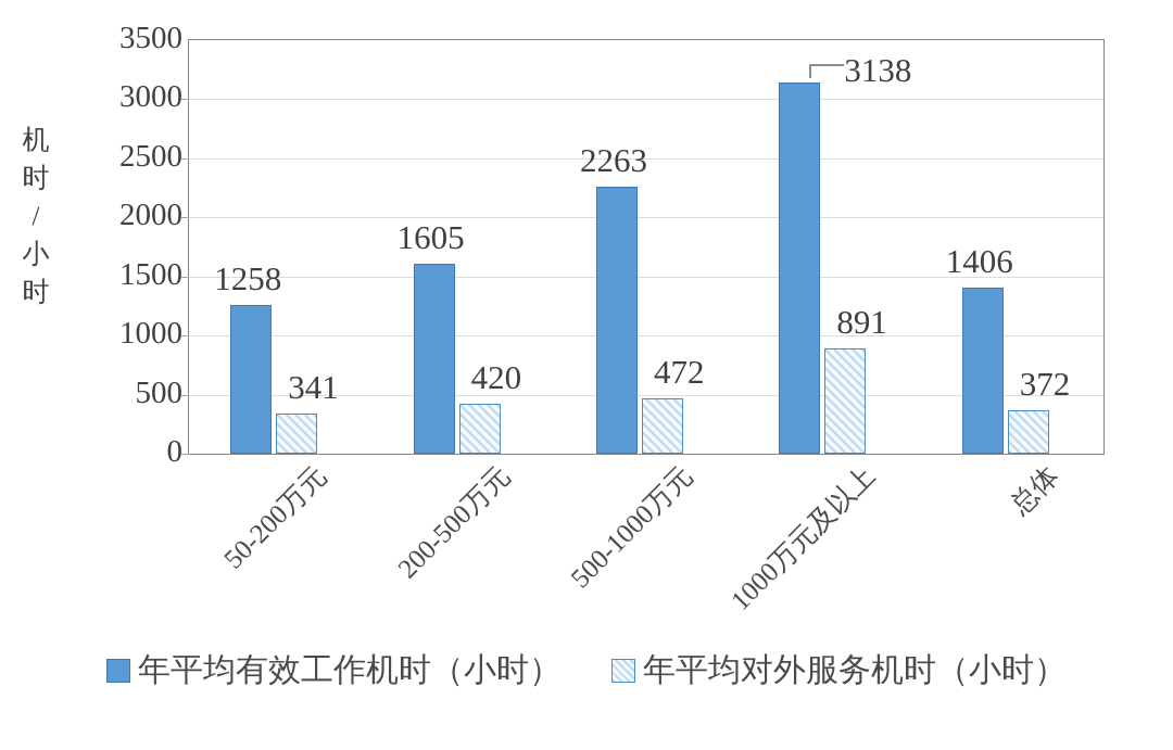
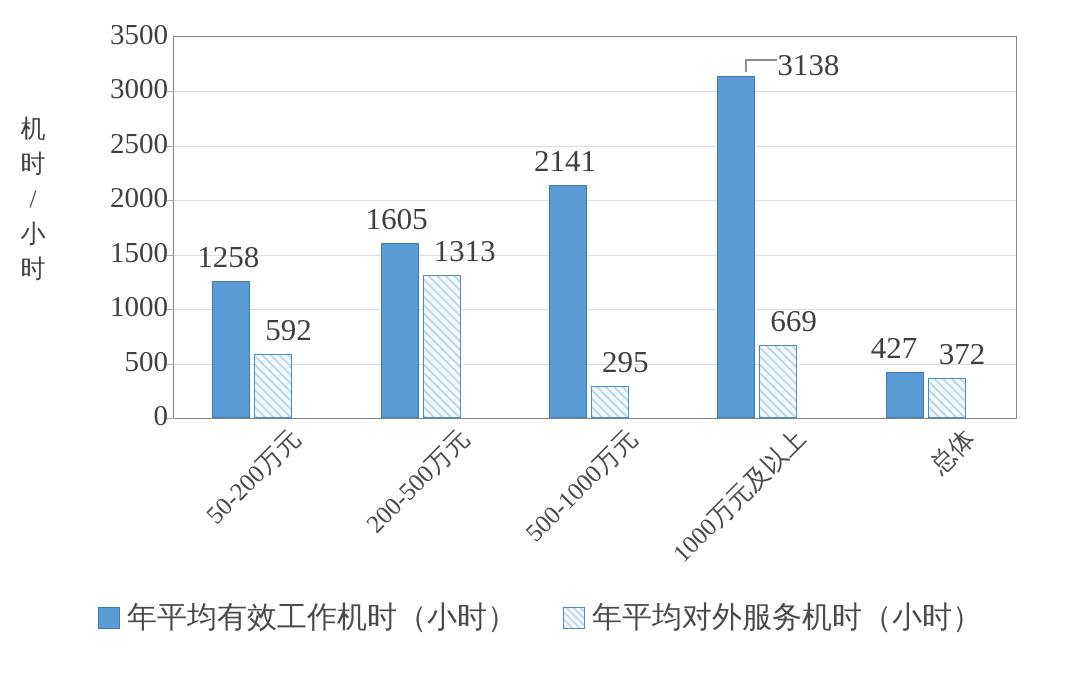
年平均对外服务机时（小时）/50-200万元: 341 -> 592
年平均对外服务机时（小时）/200-500万元: 420 -> 1313
年平均有效工作机时（小时）/500-1000万元: 2263 -> 2141
年平均对外服务机时（小时）/500-1000万元: 472 -> 295
年平均对外服务机时（小时）/1000万元及以上: 891 -> 669
年平均有效工作机时（小时）/总体: 1406 -> 427
